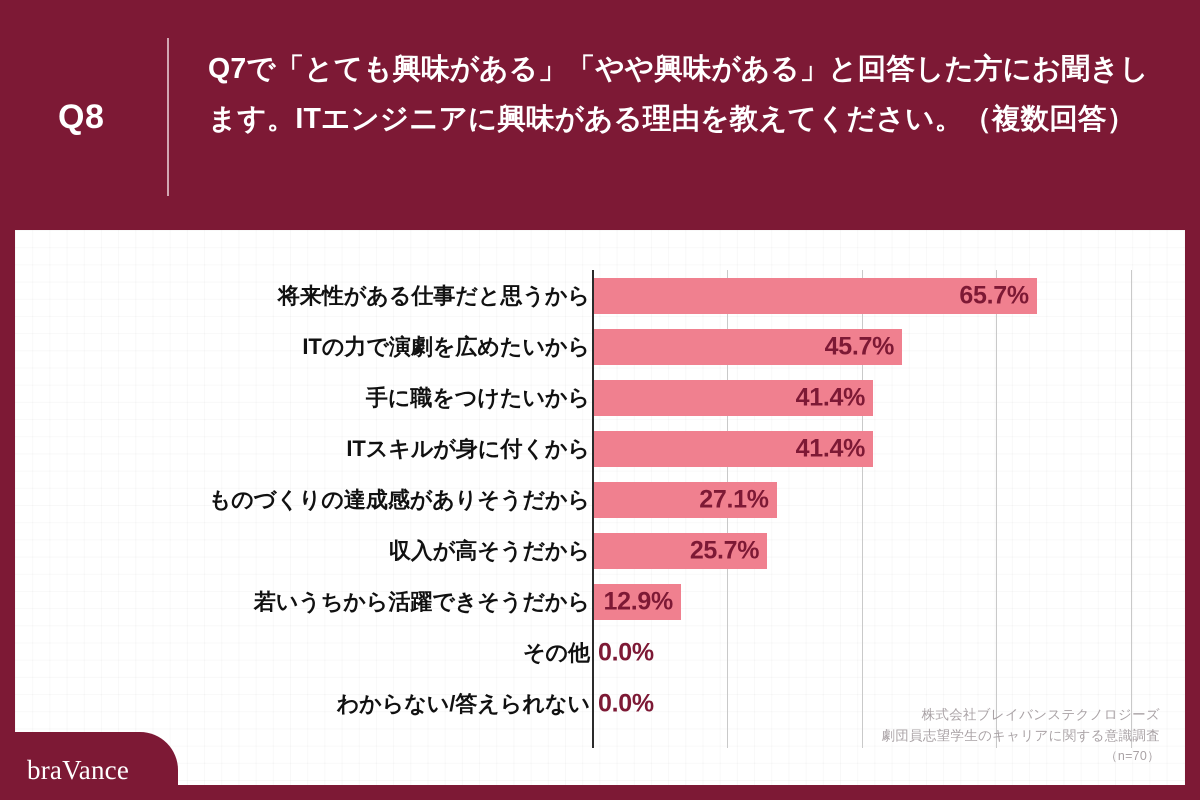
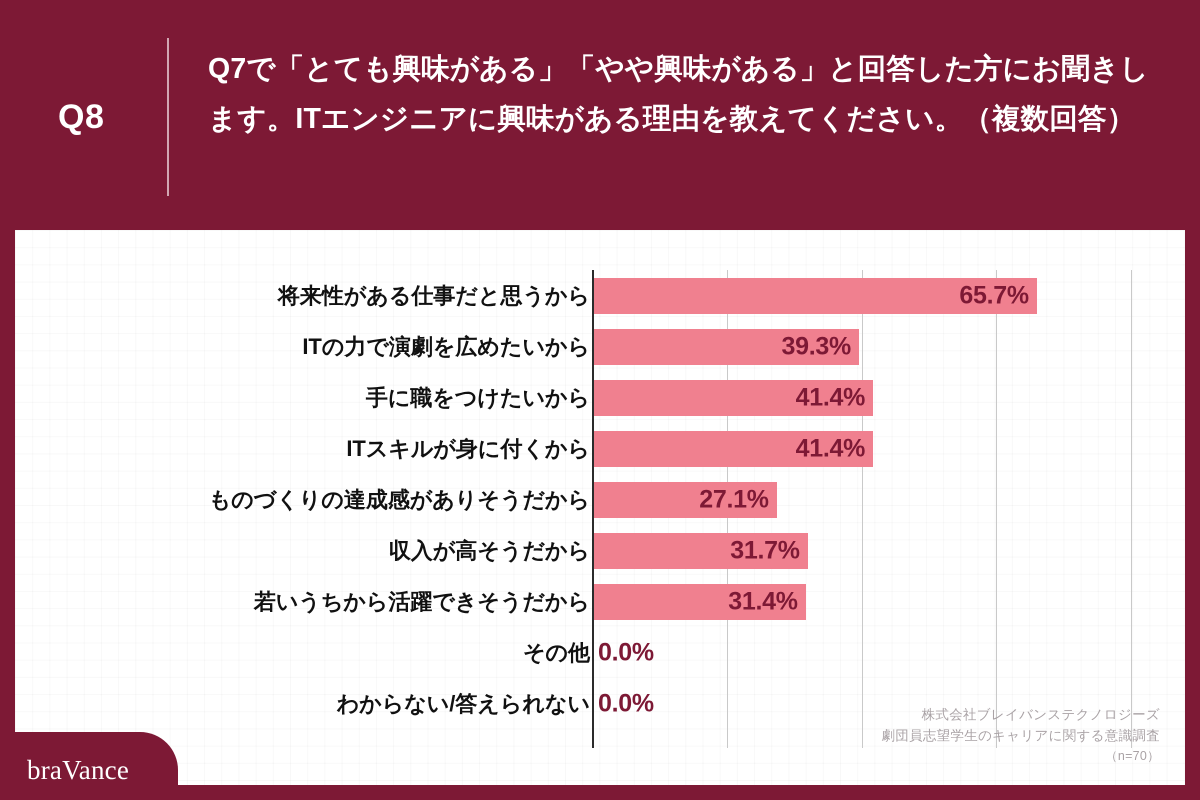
ITの力で演劇を広めたいから: 45.7% -> 39.3%
収入が高そうだから: 25.7% -> 31.7%
若いうちから活躍できそうだから: 12.9% -> 31.4%
